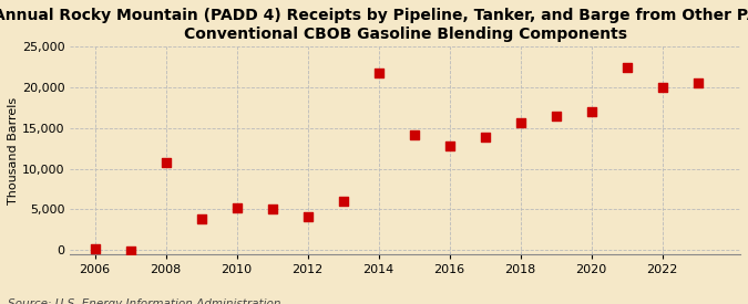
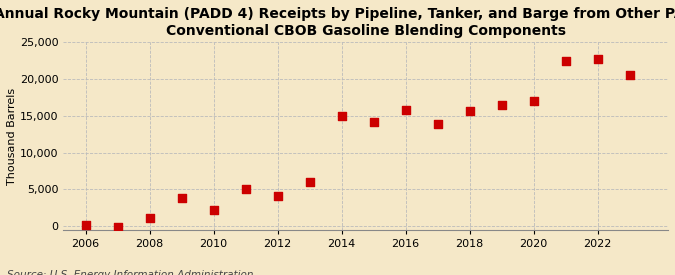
2008: 10,800 -> 1,000
2010: 5,200 -> 2,200
2014: 21,800 -> 15,000
2016: 12,800 -> 15,800
2022: 20,000 -> 22,700
